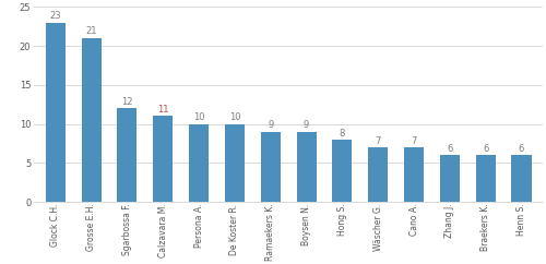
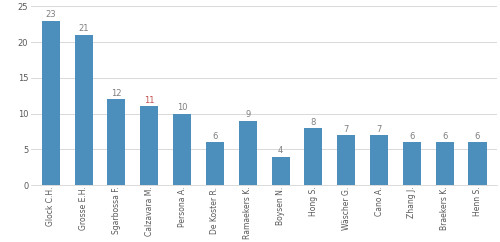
De Koster R.: 10 -> 6
Boysen N.: 9 -> 4
